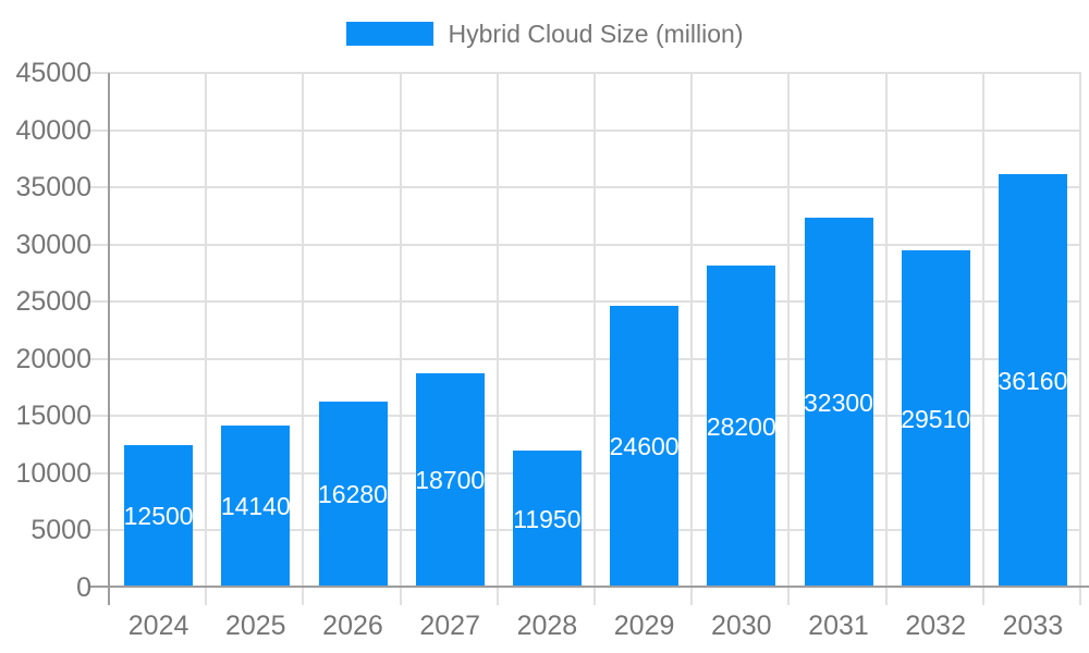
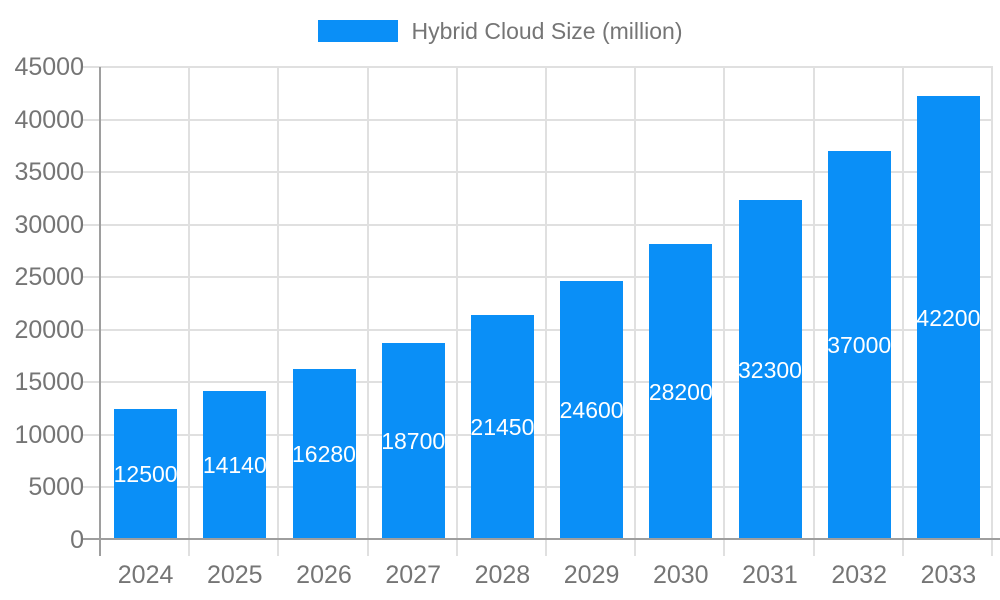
2028: 11950 -> 21450
2032: 29510 -> 37000
2033: 36160 -> 42200
